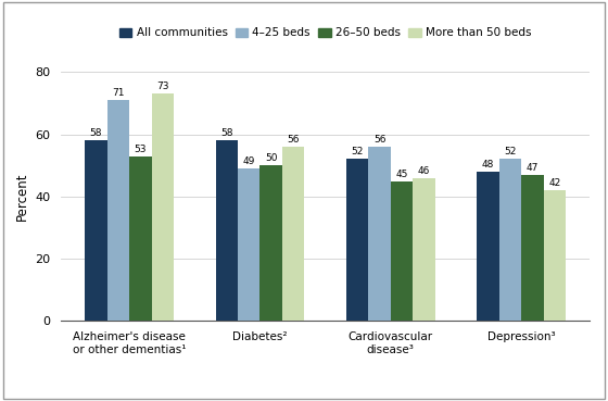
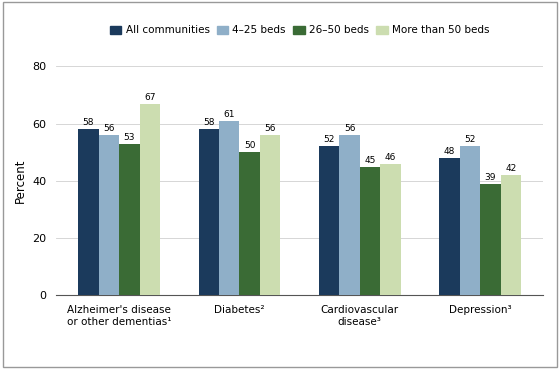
4–25 beds/Alzheimer's disease or other dementias¹: 71 -> 56
More than 50 beds/Alzheimer's disease or other dementias¹: 73 -> 67
4–25 beds/Diabetes²: 49 -> 61
26–50 beds/Depression³: 47 -> 39
